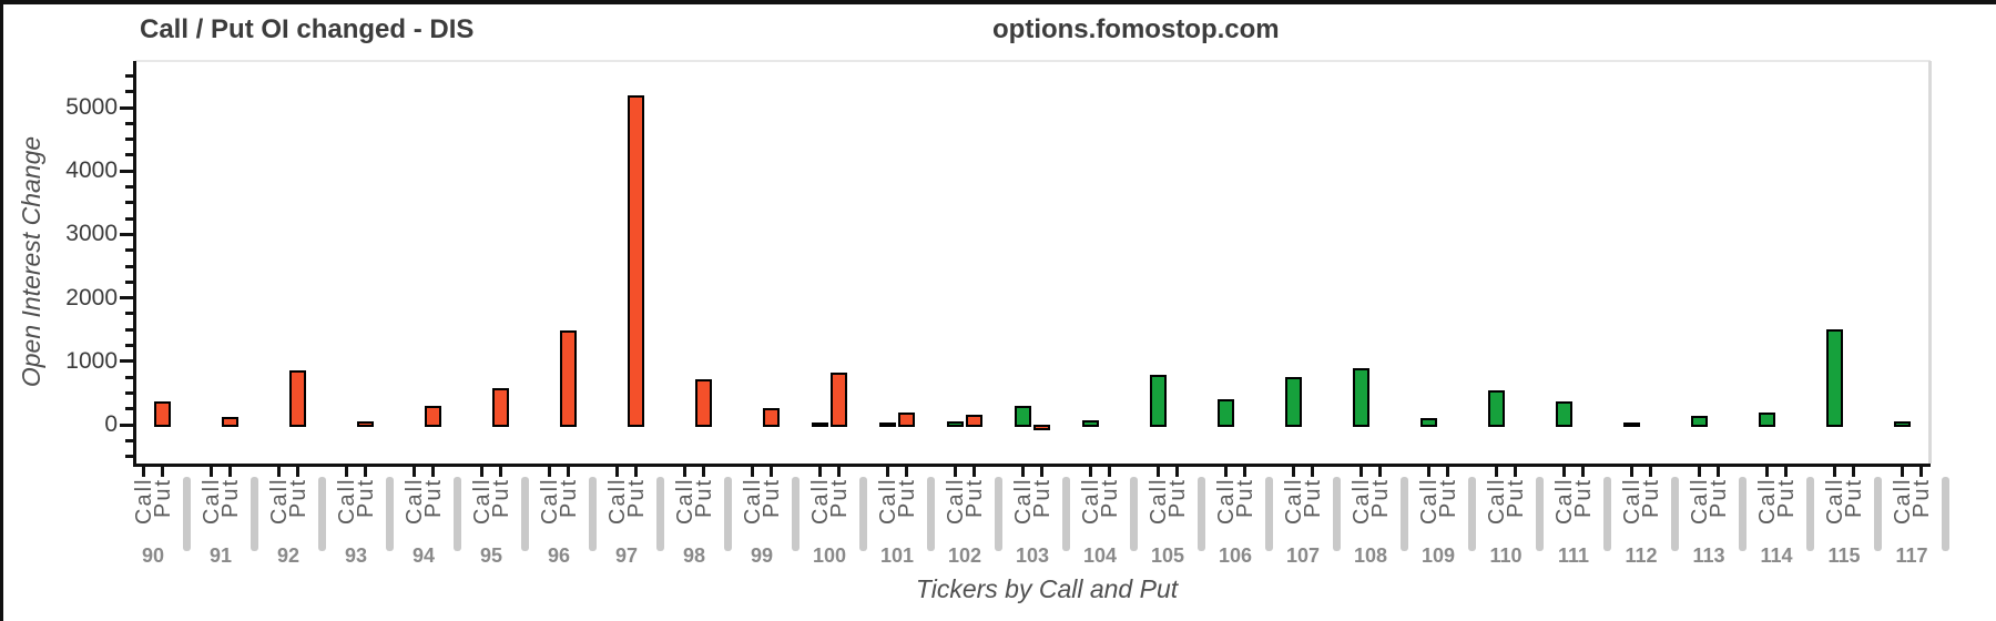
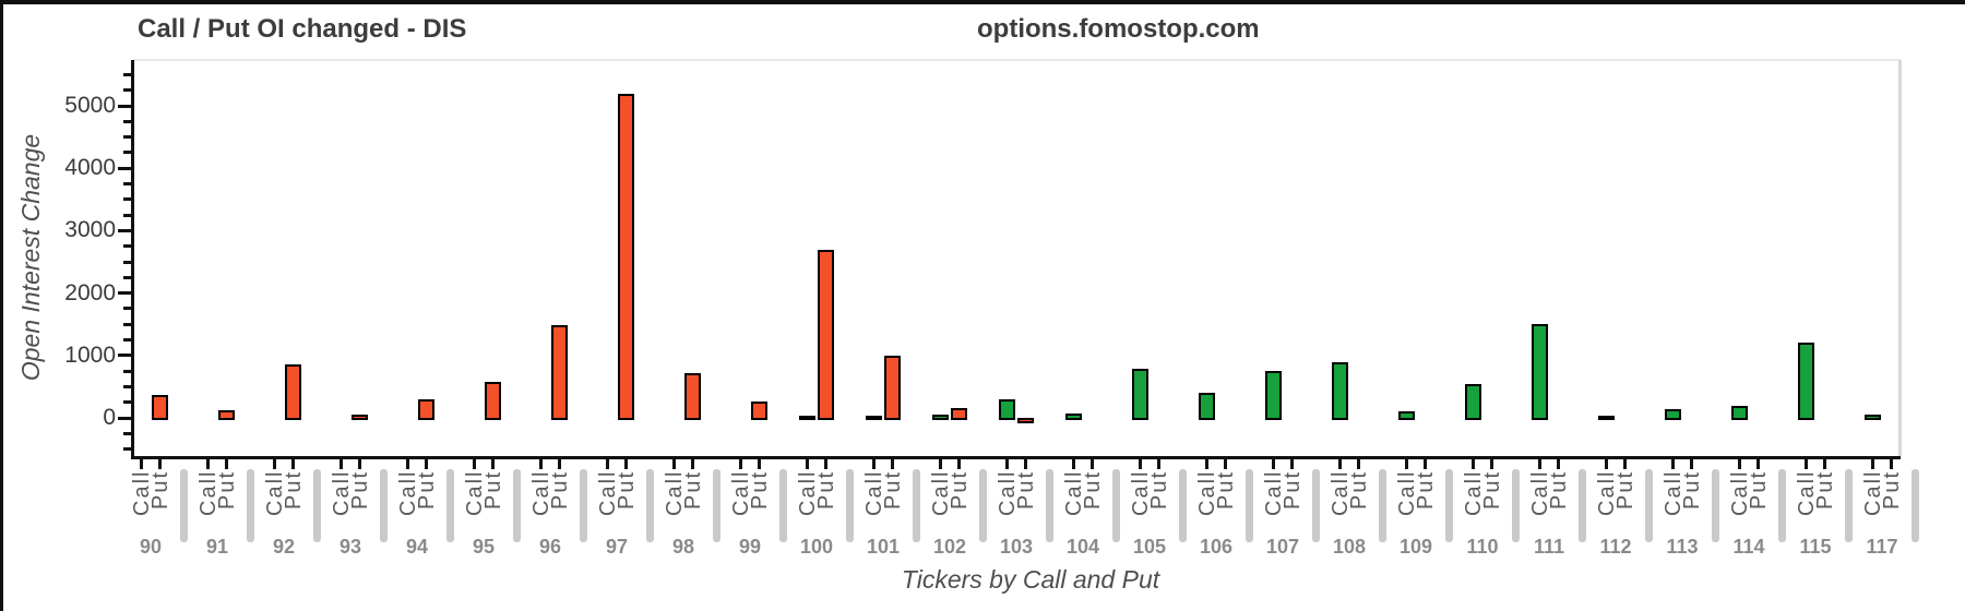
Put/100: 800 -> 2700
Put/101: 200 -> 1000
Call/111: 400 -> 1500
Call/115: 1500 -> 1200
